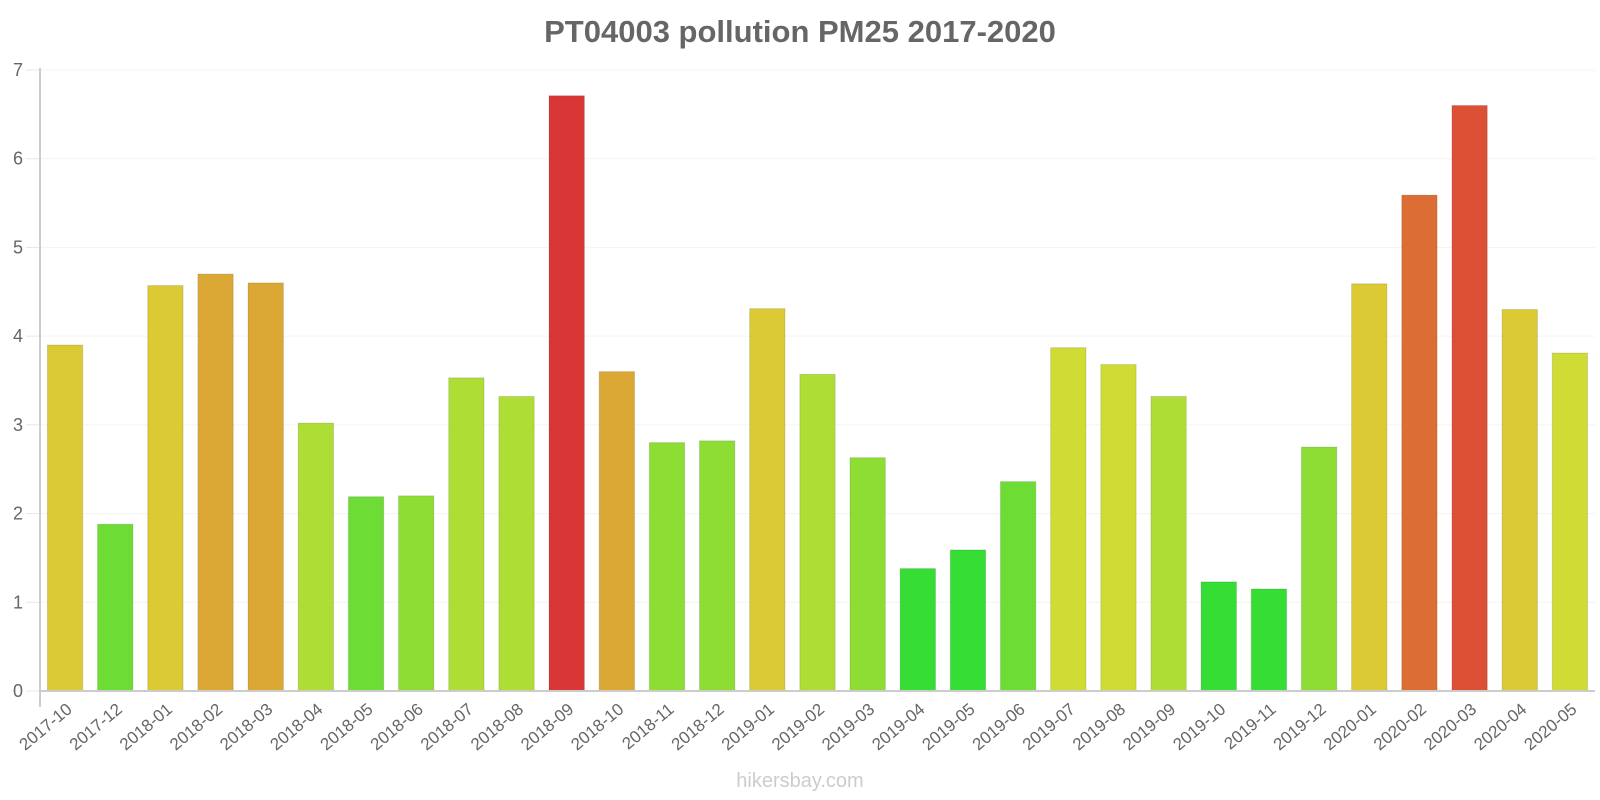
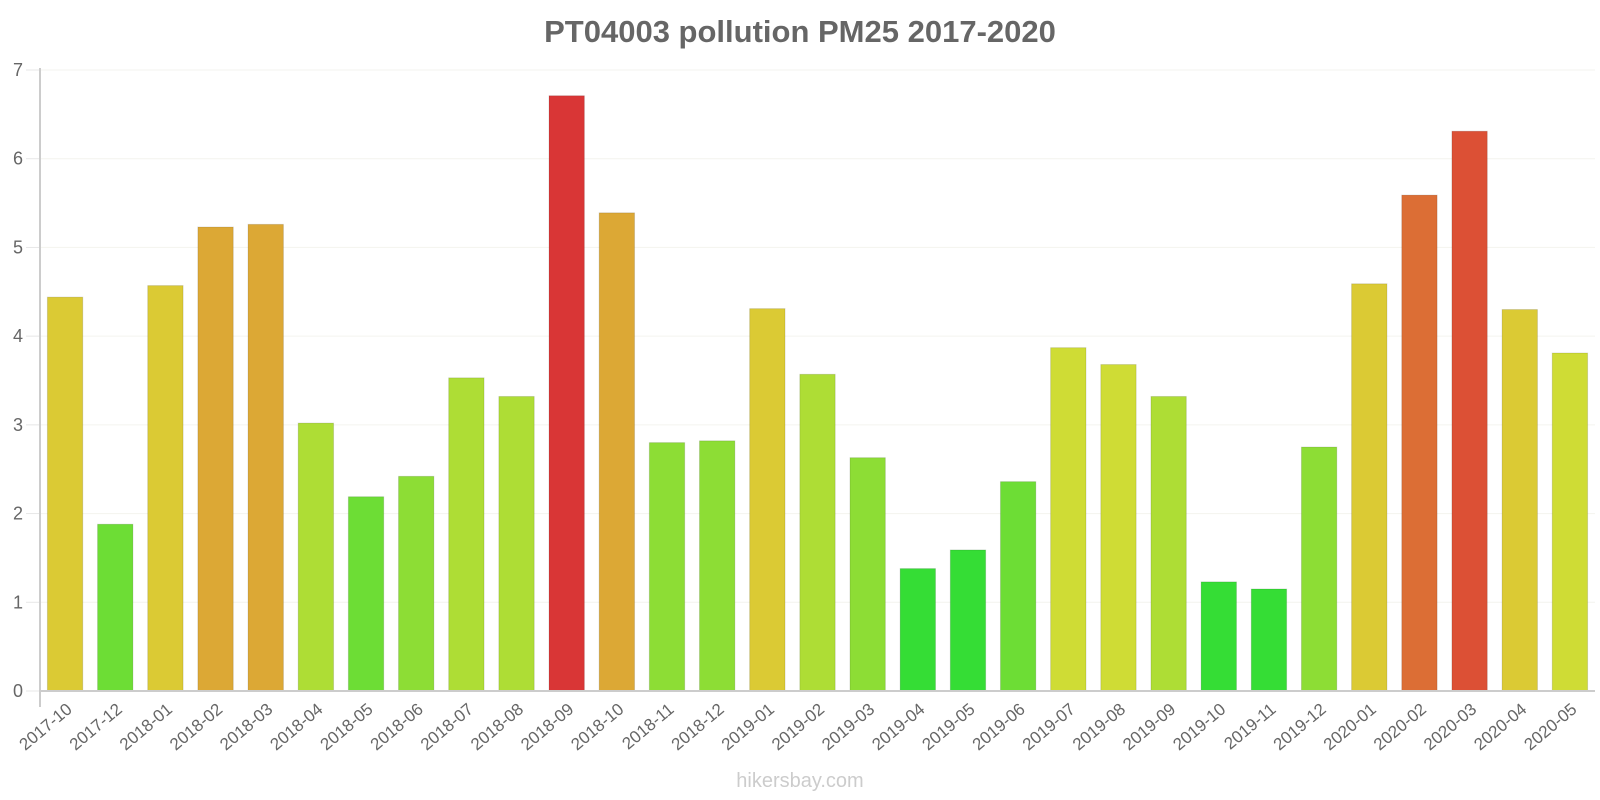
2017-10: 3.9 -> 4.4
2018-02: 4.7 -> 5.2
2018-03: 4.6 -> 5.3
2018-06: 2.2 -> 2.4
2018-10: 3.6 -> 5.4
2020-03: 6.6 -> 6.3
